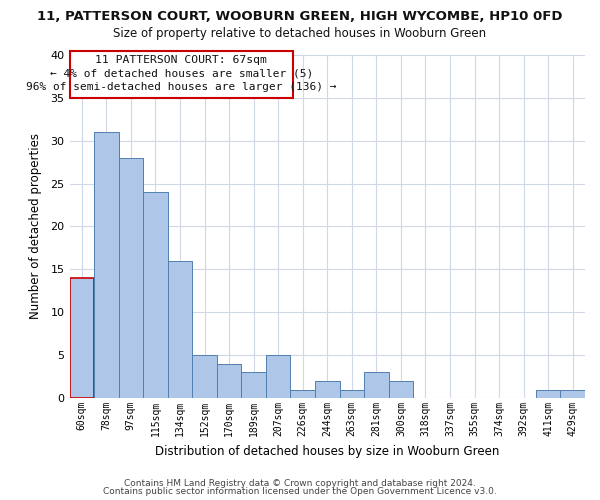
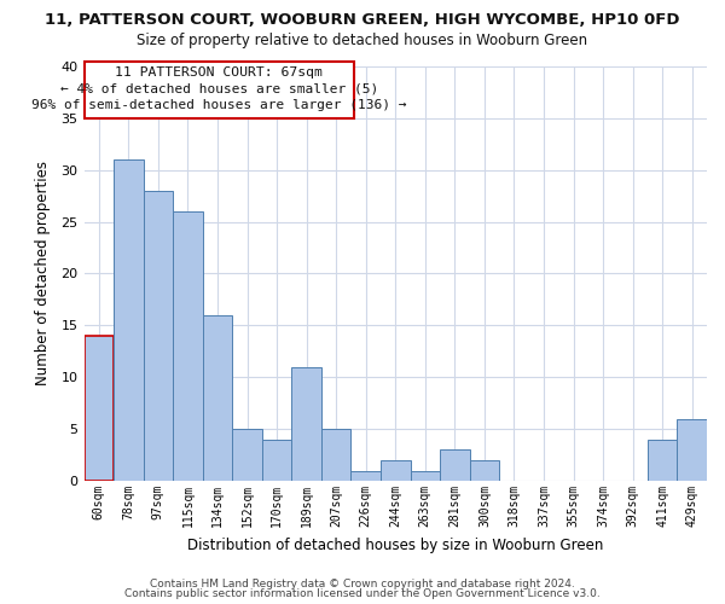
115sqm: 24 -> 26
189sqm: 3 -> 11
411sqm: 1 -> 4
429sqm: 1 -> 6
